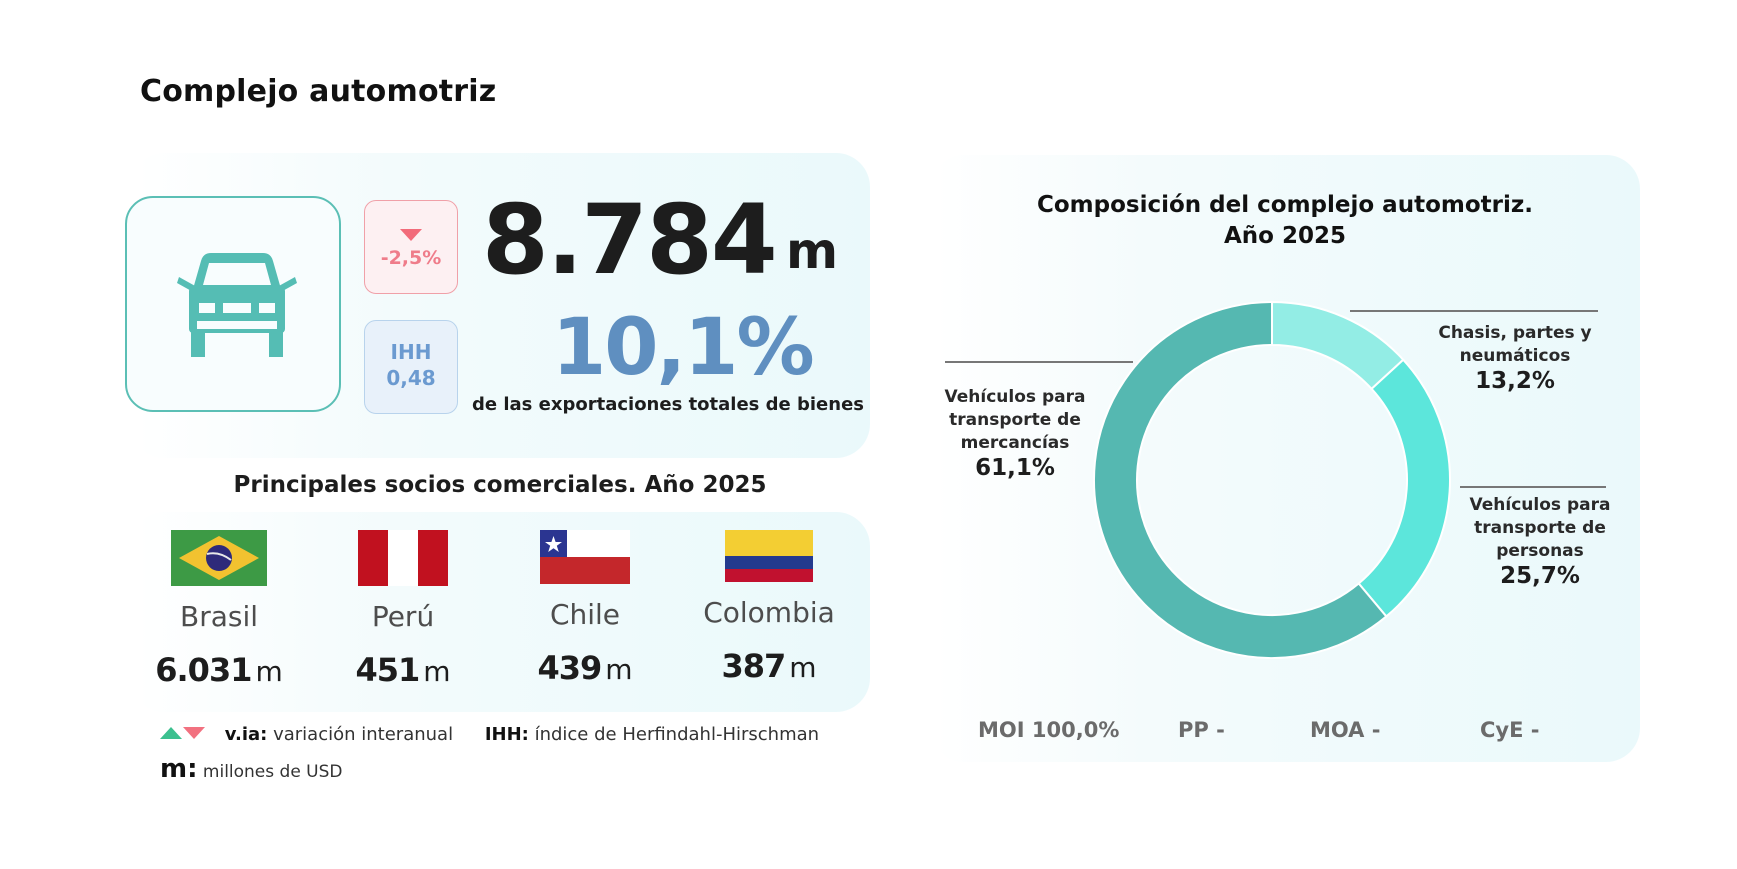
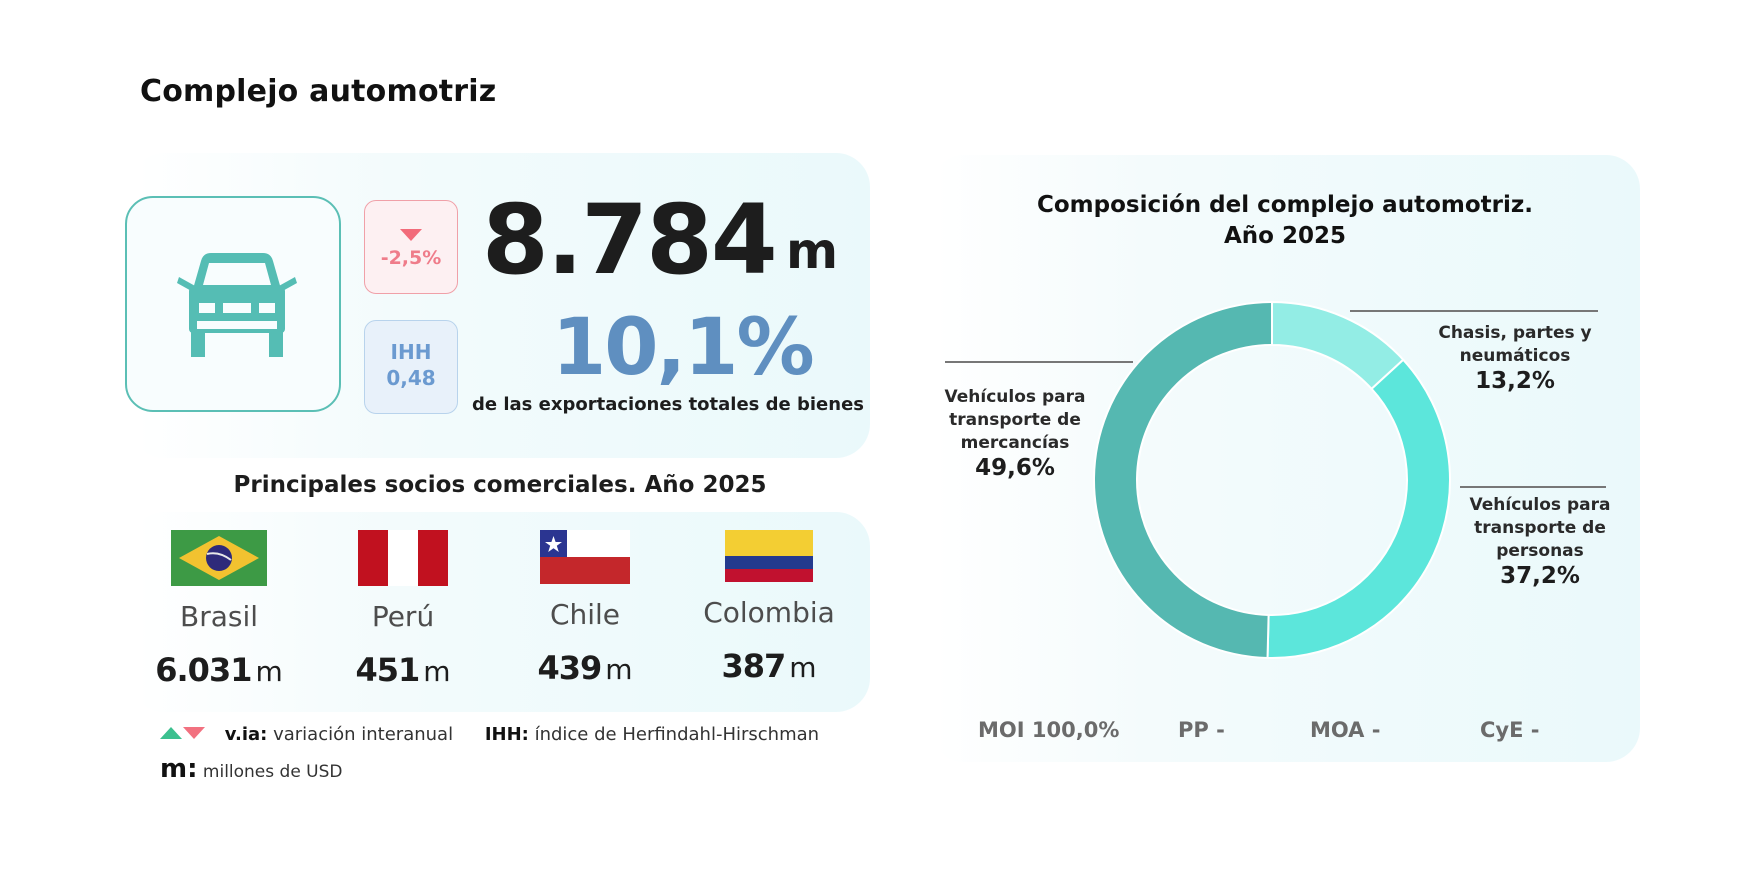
Vehículos para transporte de personas: 25,7% -> 37,2%
Vehículos para transporte de mercancías: 61,1% -> 49,6%
